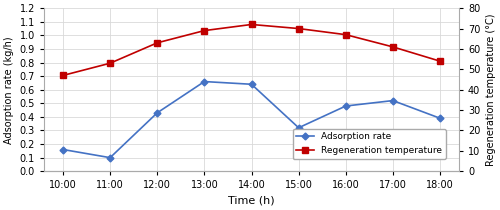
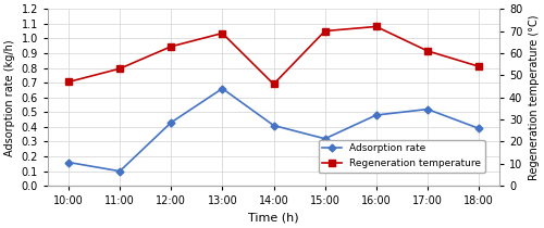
Adsorption rate/14:00: 0.64 -> 0.41
Regeneration temperature/14:00: 72 -> 46
Regeneration temperature/16:00: 67 -> 72
